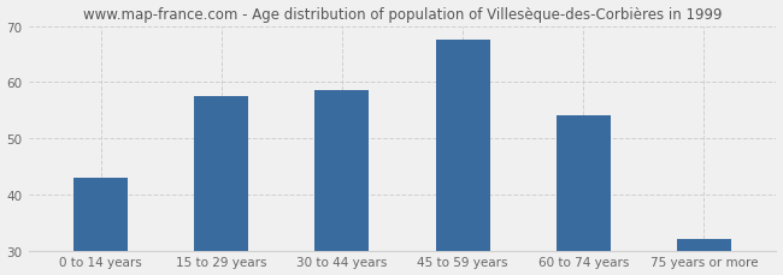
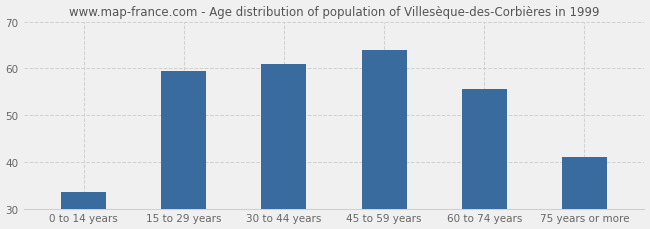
0 to 14 years: 43.0 -> 33.5
15 to 29 years: 57.5 -> 59.5
30 to 44 years: 58.5 -> 61.0
45 to 59 years: 67.5 -> 64.0
60 to 74 years: 54.0 -> 55.5
75 years or more: 32.0 -> 41.0
